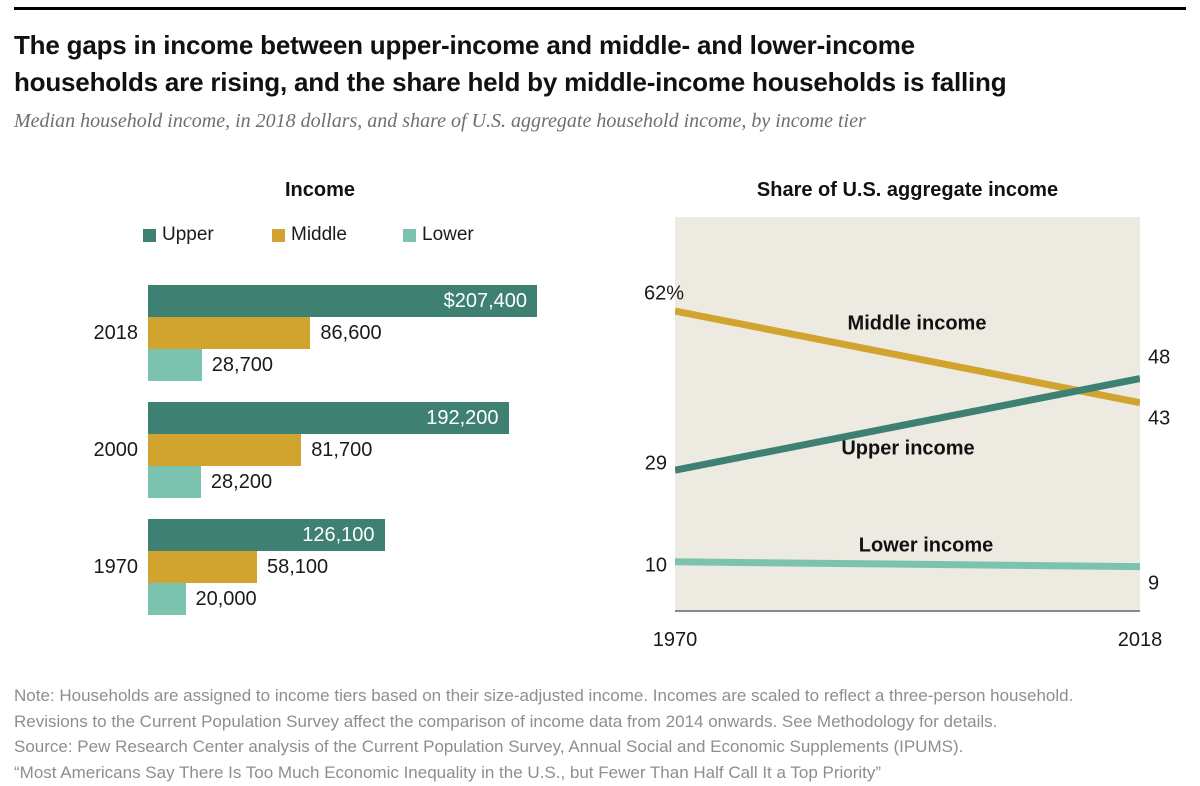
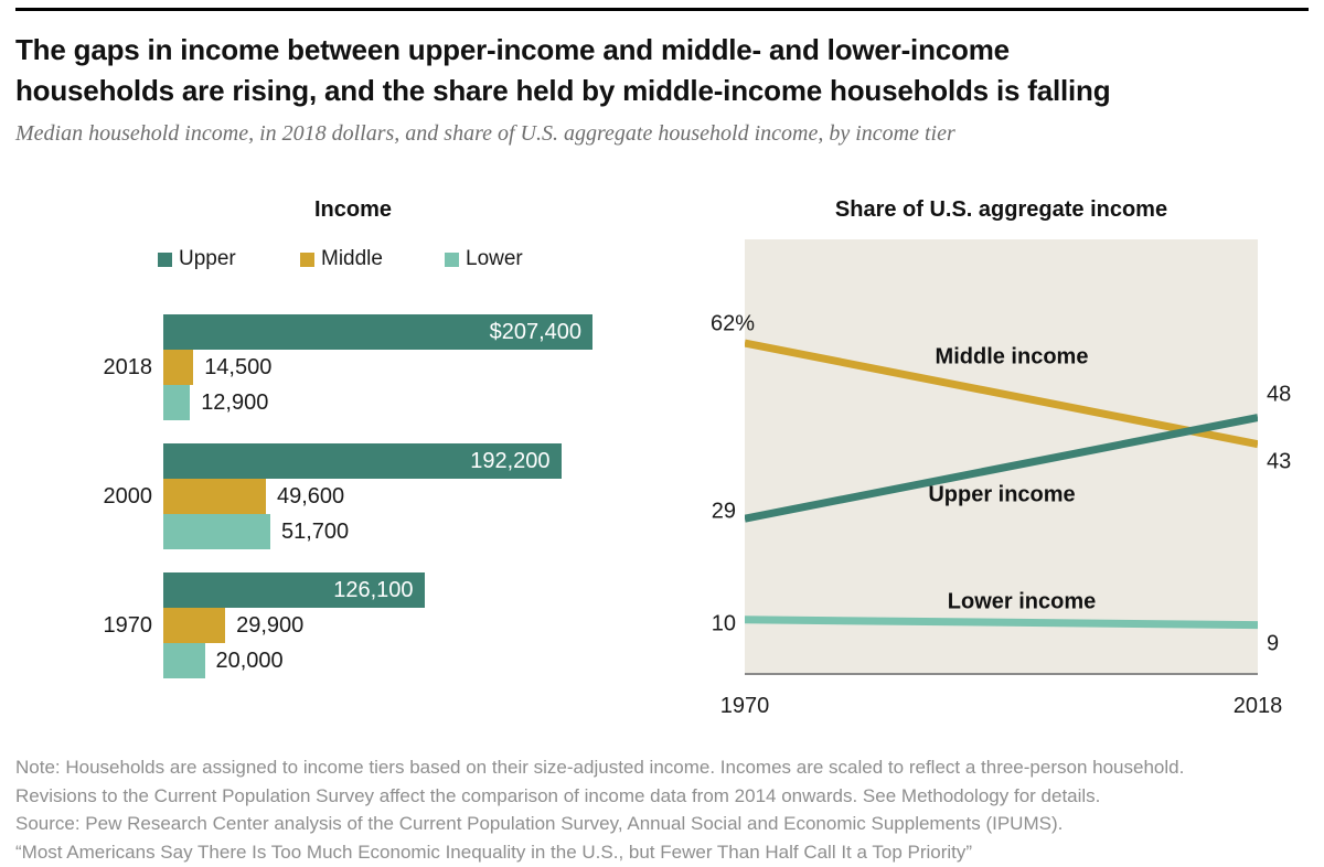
Income/Middle/2018: 86,600 -> 14,500
Income/Lower/2018: 28,700 -> 12,900
Income/Middle/2000: 81,700 -> 49,600
Income/Lower/2000: 28,200 -> 51,700
Income/Middle/1970: 58,100 -> 29,900
